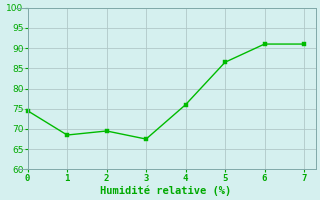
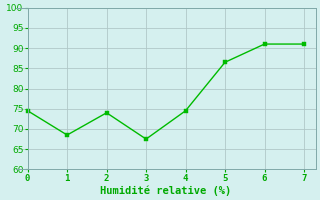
2: 69.5 -> 74.0
4: 76.0 -> 74.5
